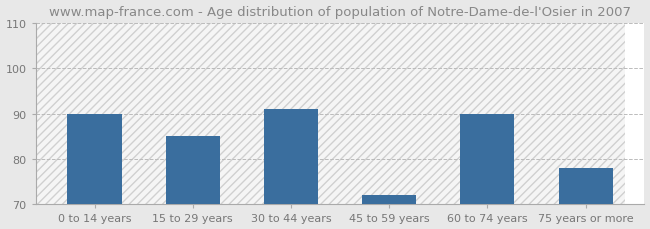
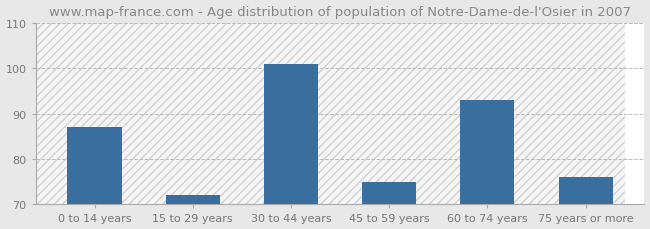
0 to 14 years: 90 -> 87
15 to 29 years: 85 -> 72
30 to 44 years: 91 -> 101
45 to 59 years: 72 -> 75
60 to 74 years: 90 -> 93
75 years or more: 78 -> 76
